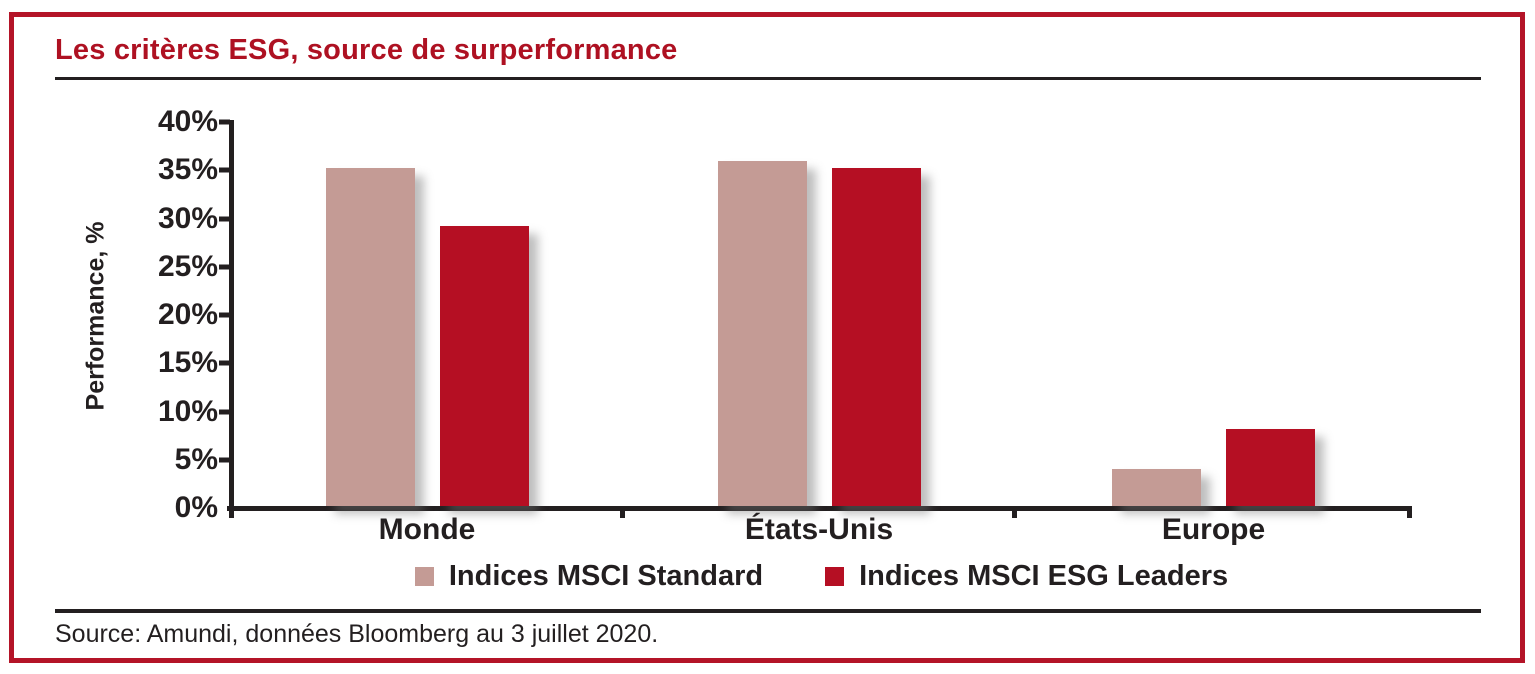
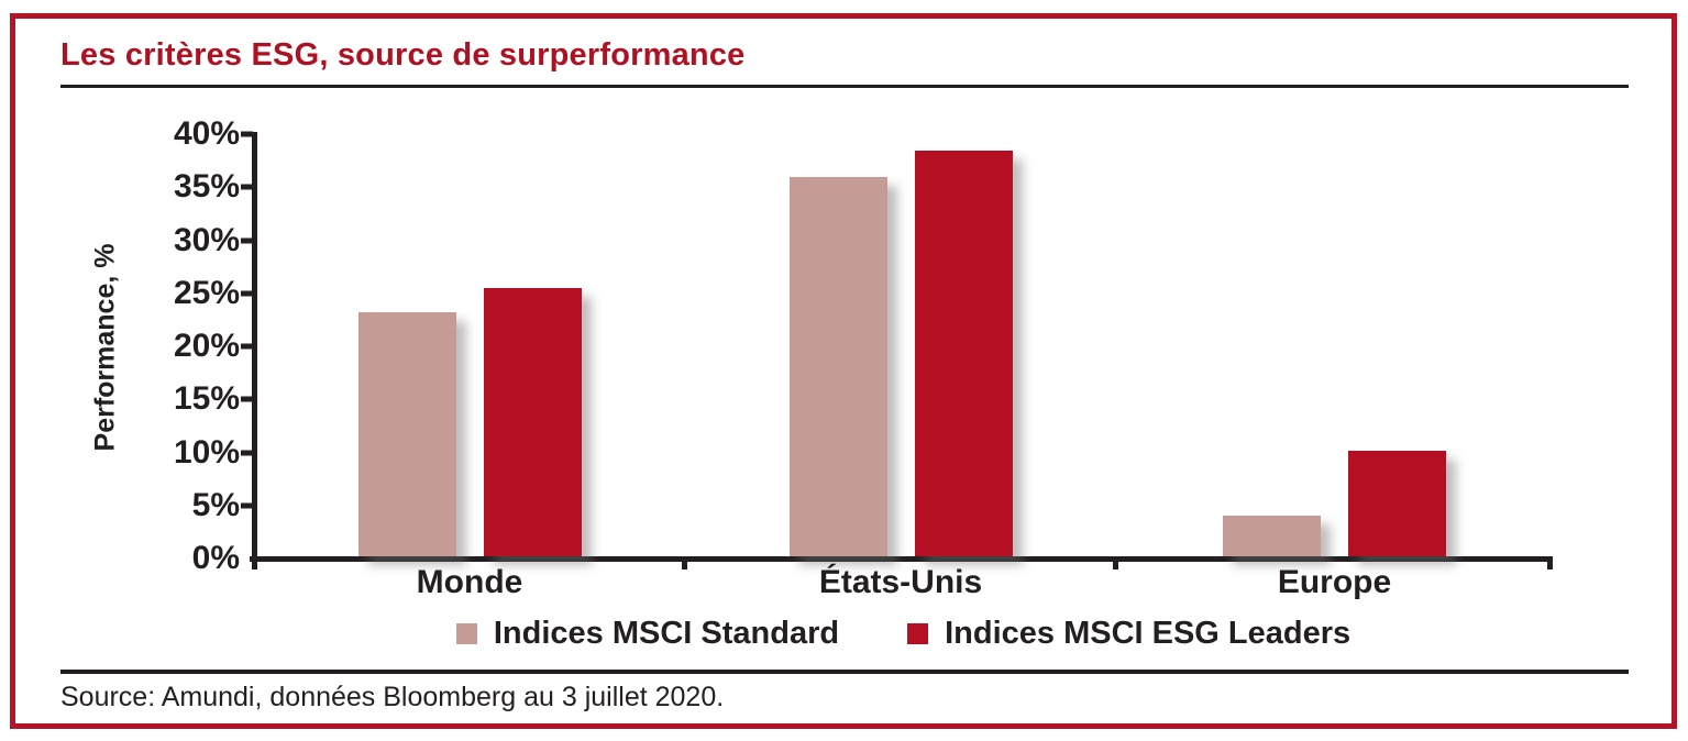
Indices MSCI Standard/Monde: 35% -> 23%
Indices MSCI ESG Leaders/Monde: 29% -> 25%
Indices MSCI ESG Leaders/États-Unis: 35% -> 38%
Indices MSCI ESG Leaders/Europe: 8% -> 10%
